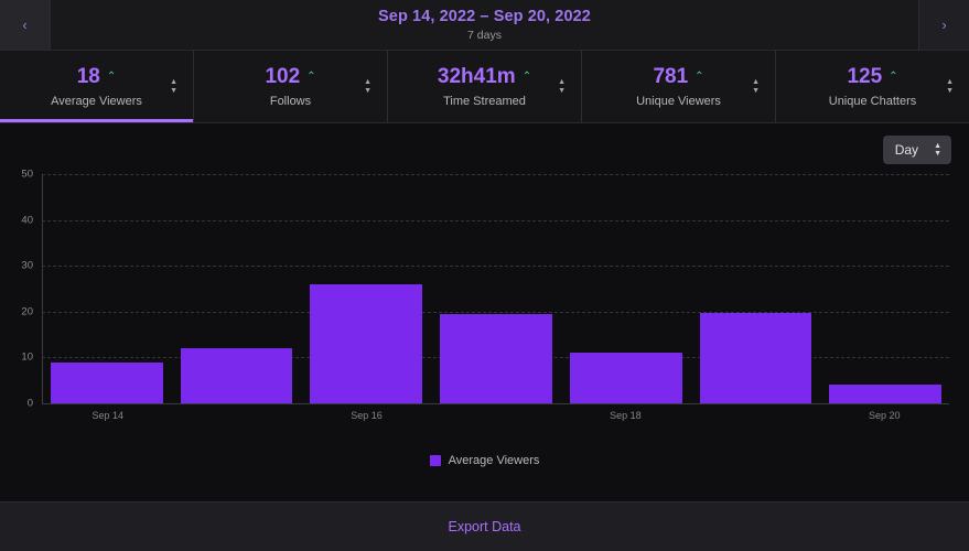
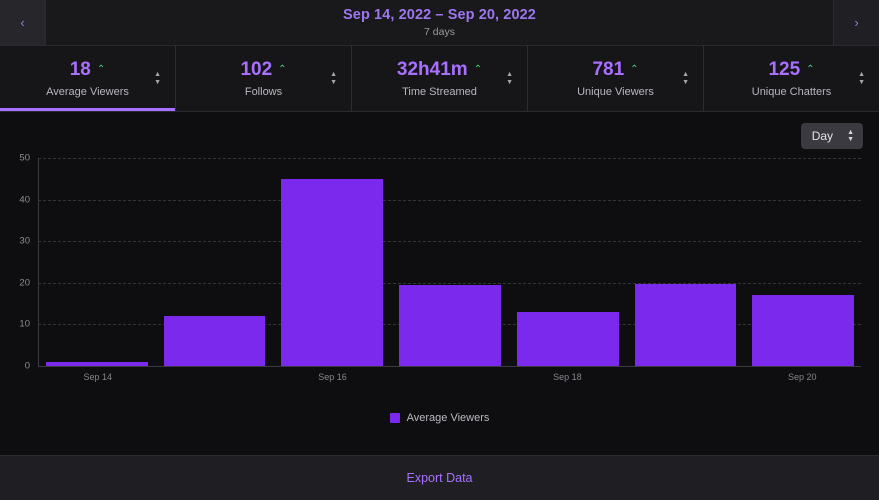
Sep 14: 9 -> 1
Sep 16: 26 -> 45
Sep 18: 11 -> 13
Sep 20: 4 -> 17
